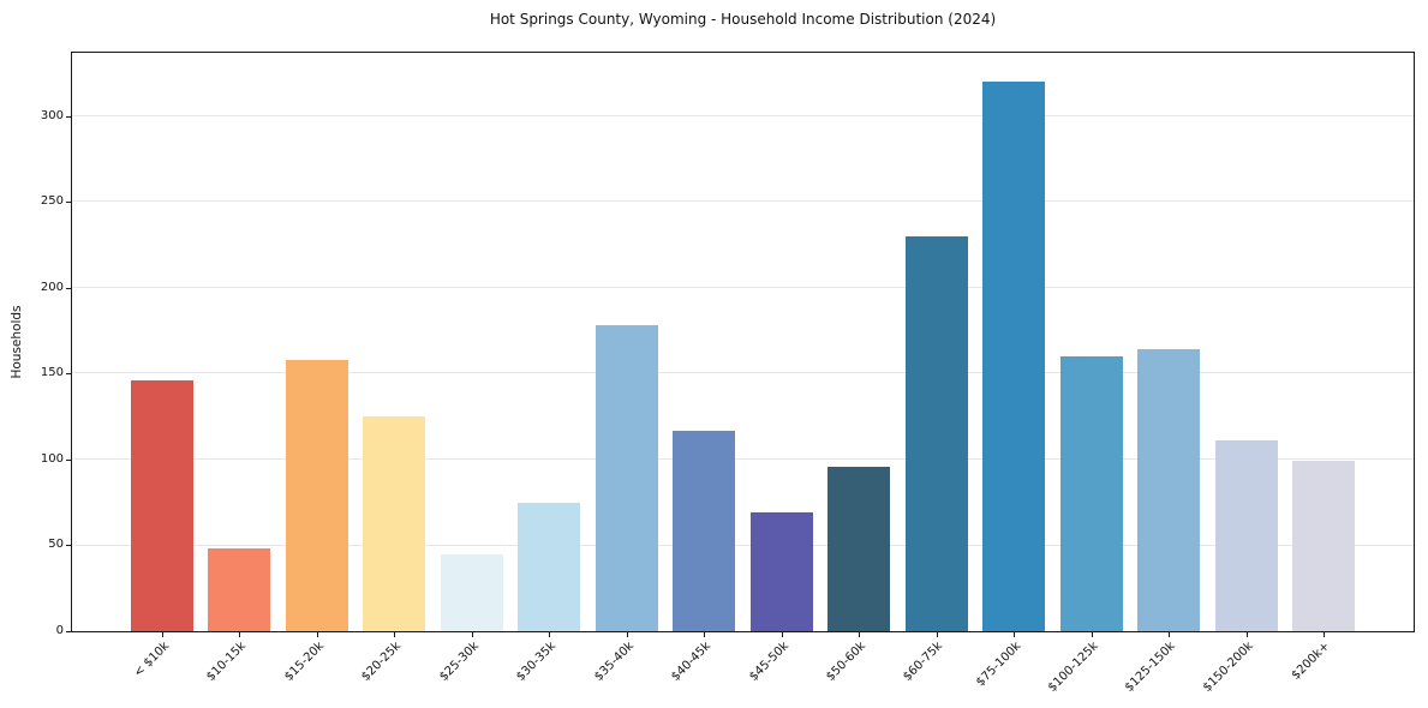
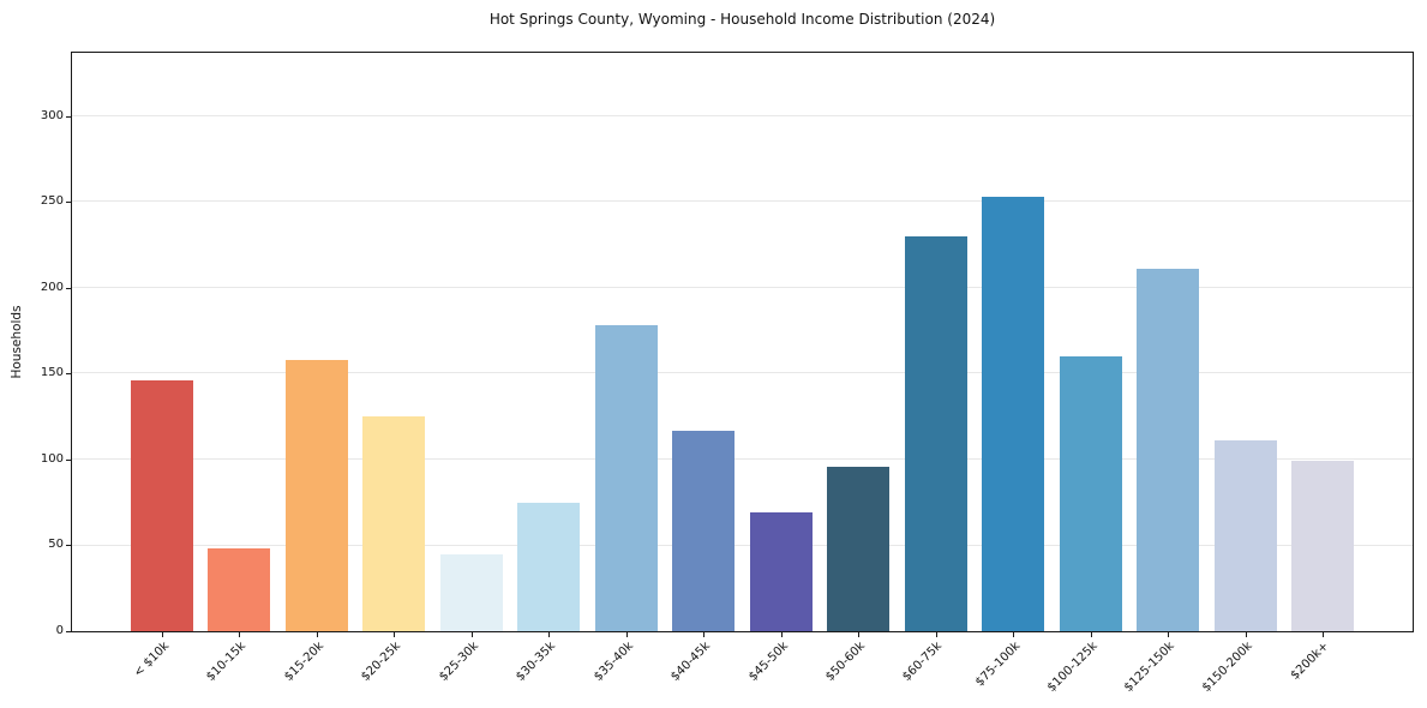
$75-100k: 320 -> 253
$125-150k: 164 -> 211
